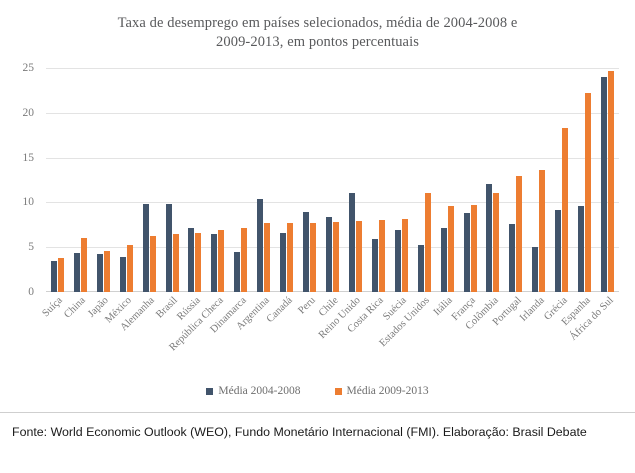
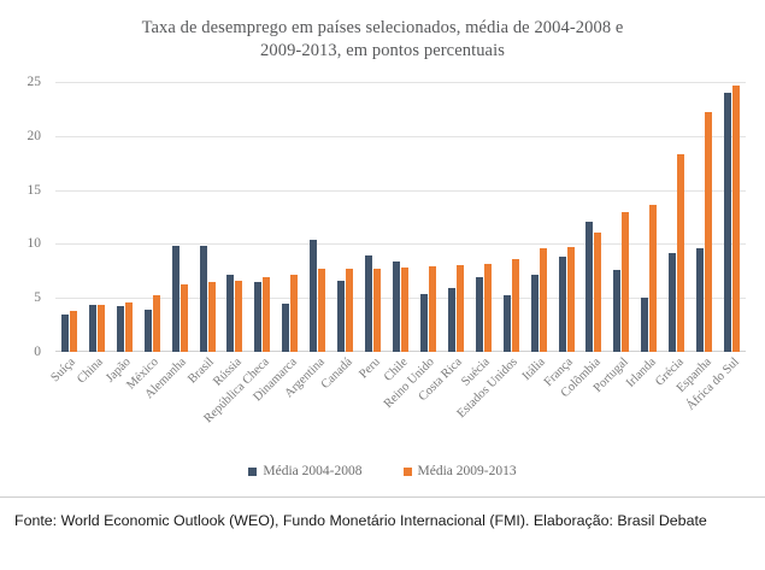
Média 2009-2013/China: 6 -> 4
Média 2004-2008/Reino Unido: 11 -> 5
Média 2009-2013/Estados Unidos: 11 -> 9
